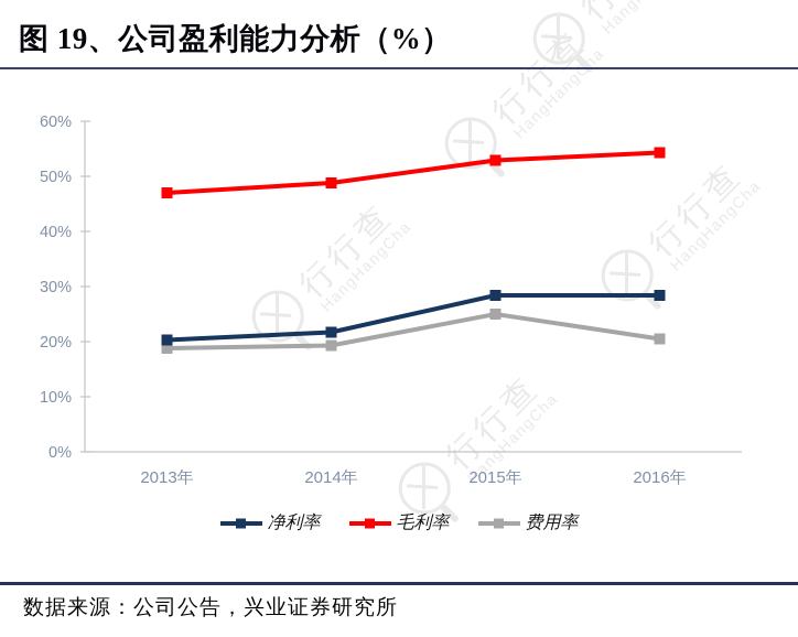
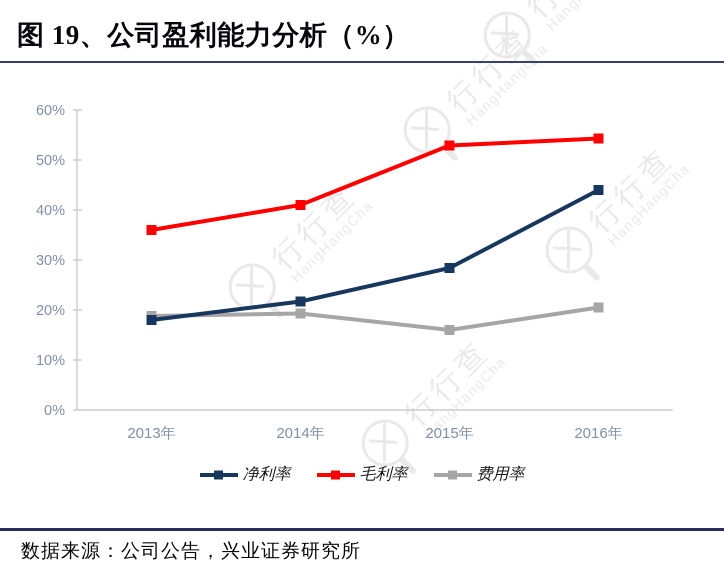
净利率/2013年: 20% -> 18%
毛利率/2013年: 47% -> 36%
毛利率/2014年: 49% -> 41%
费用率/2015年: 25% -> 16%
净利率/2016年: 28% -> 44%
